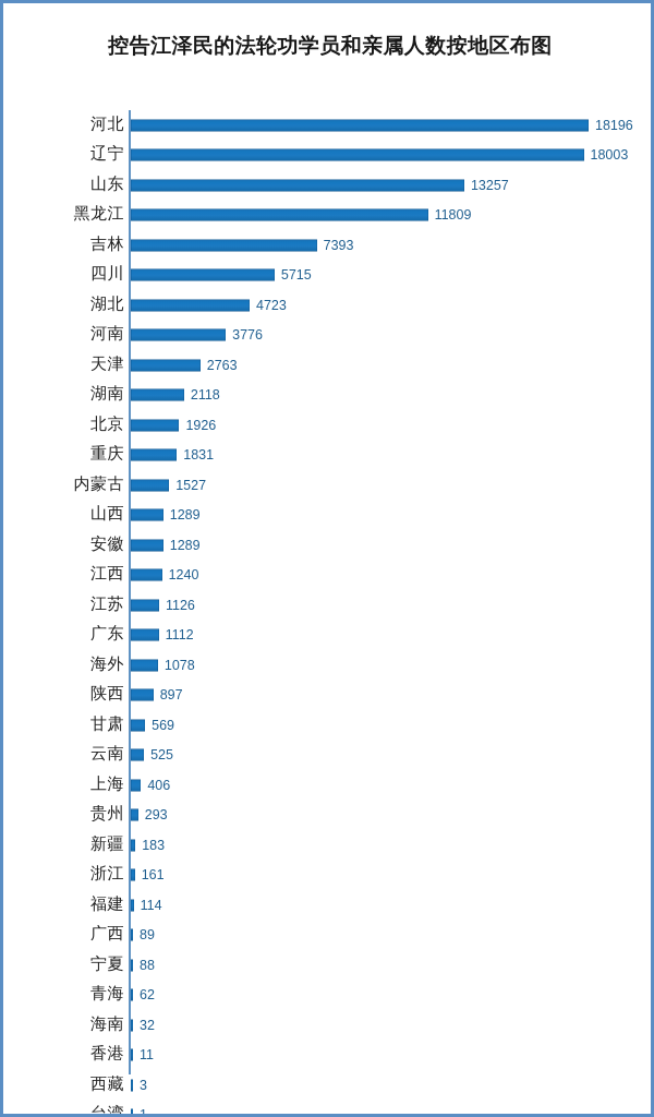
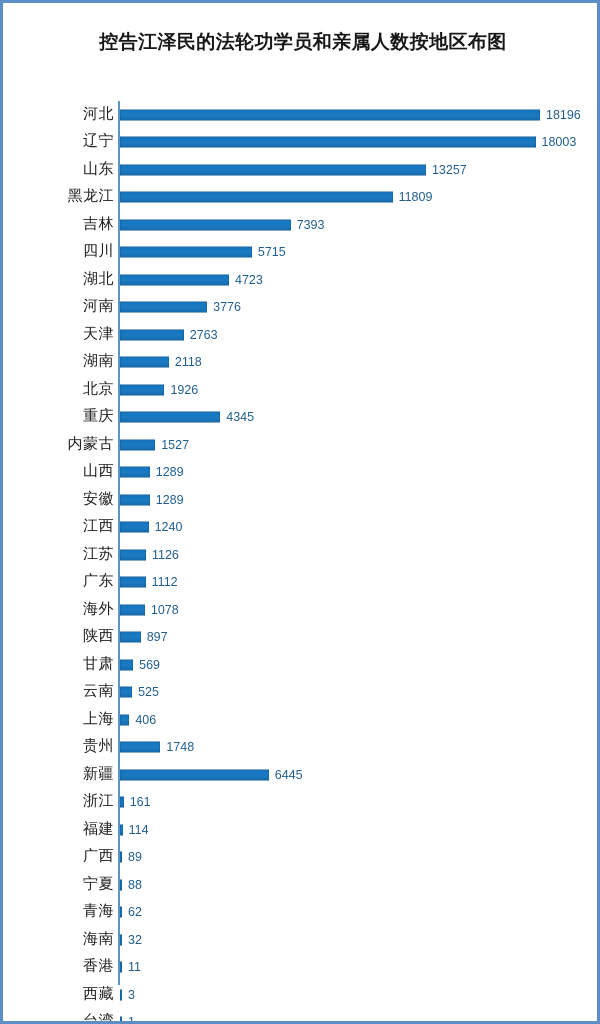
重庆: 1831 -> 4345
贵州: 293 -> 1748
新疆: 183 -> 6445
